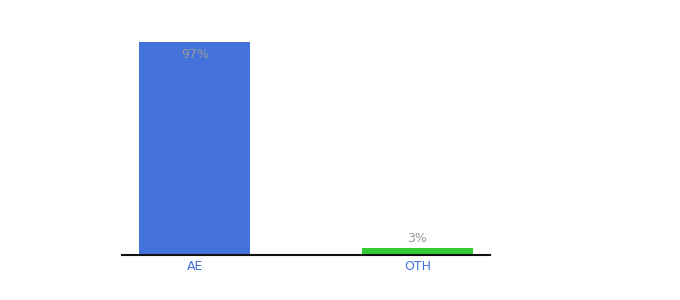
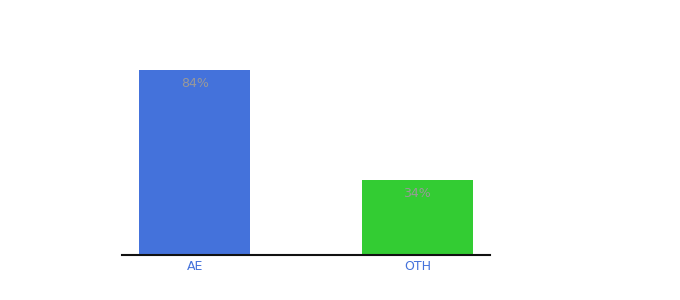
AE: 97% -> 84%
OTH: 3% -> 34%
